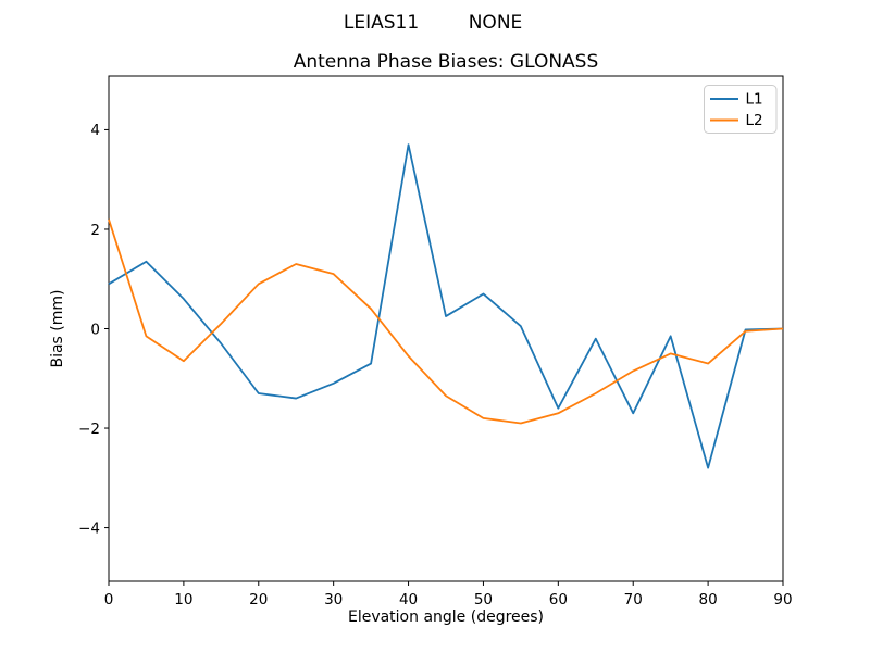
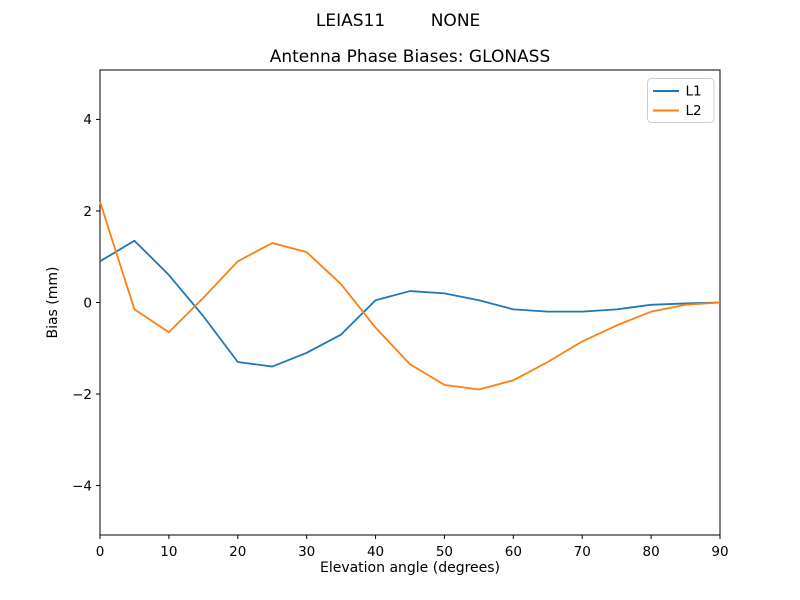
L1/40: 3.7 -> 0.1
L1/50: 0.7 -> 0.2
L1/60: -1.6 -> -0.1
L1/70: -1.7 -> -0.2
L1/80: -2.8 -> -0.1
L2/80: -0.7 -> -0.2
